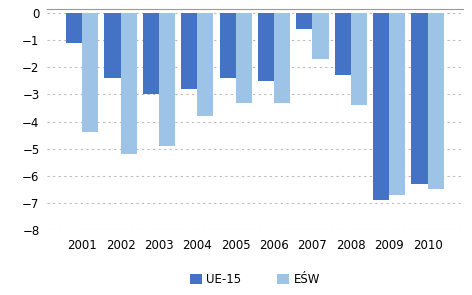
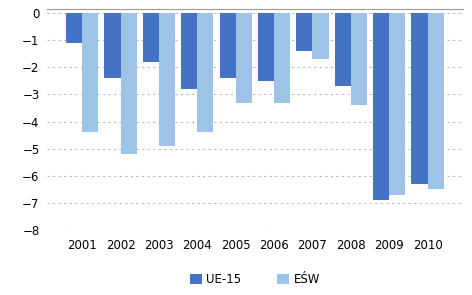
UE-15/2003: -3.0 -> -1.8
EŚW/2004: -3.8 -> -4.4
UE-15/2007: -0.6 -> -1.4
UE-15/2008: -2.3 -> -2.7
